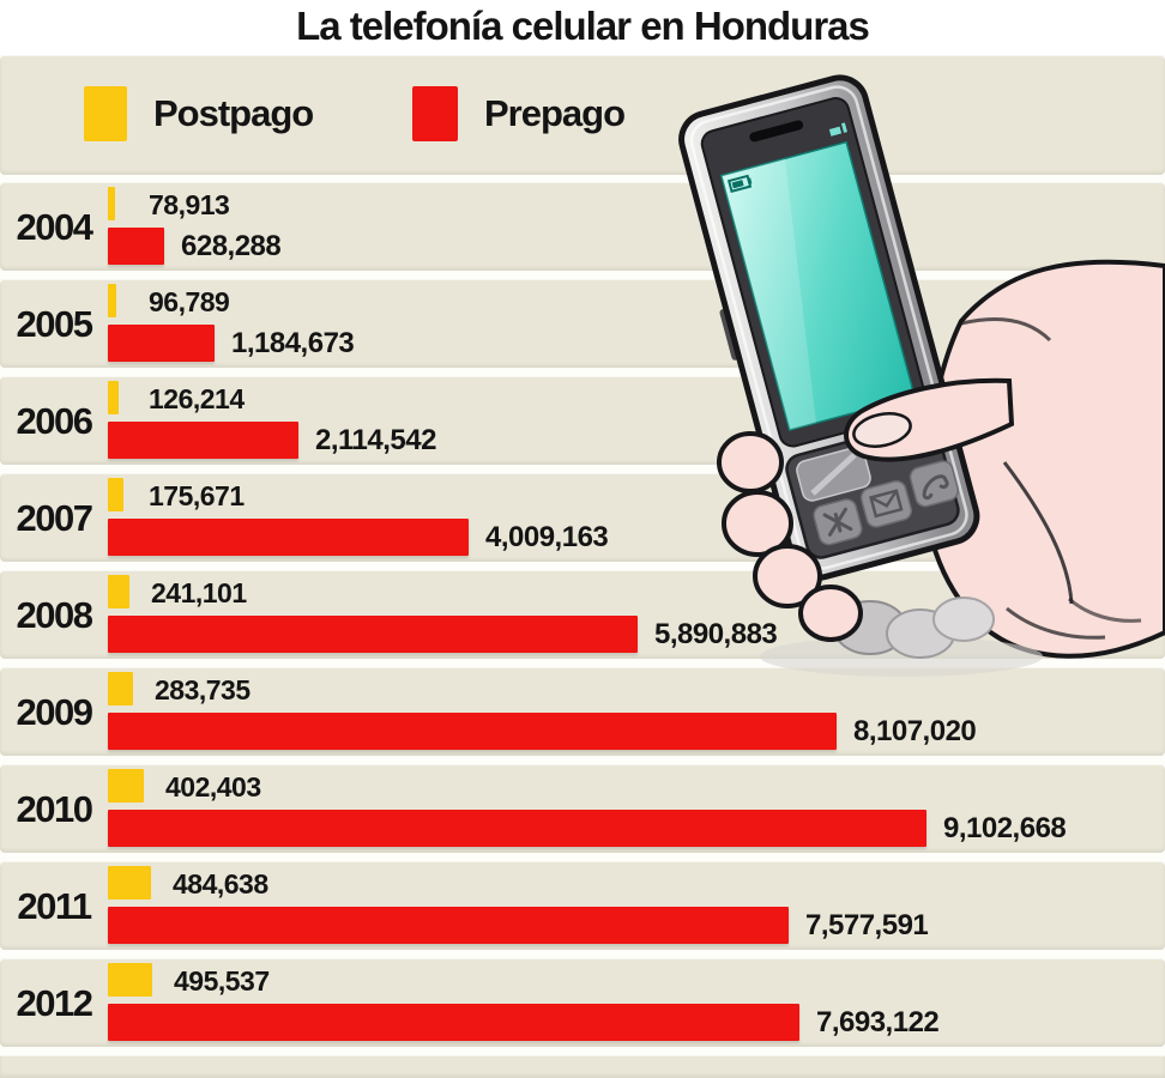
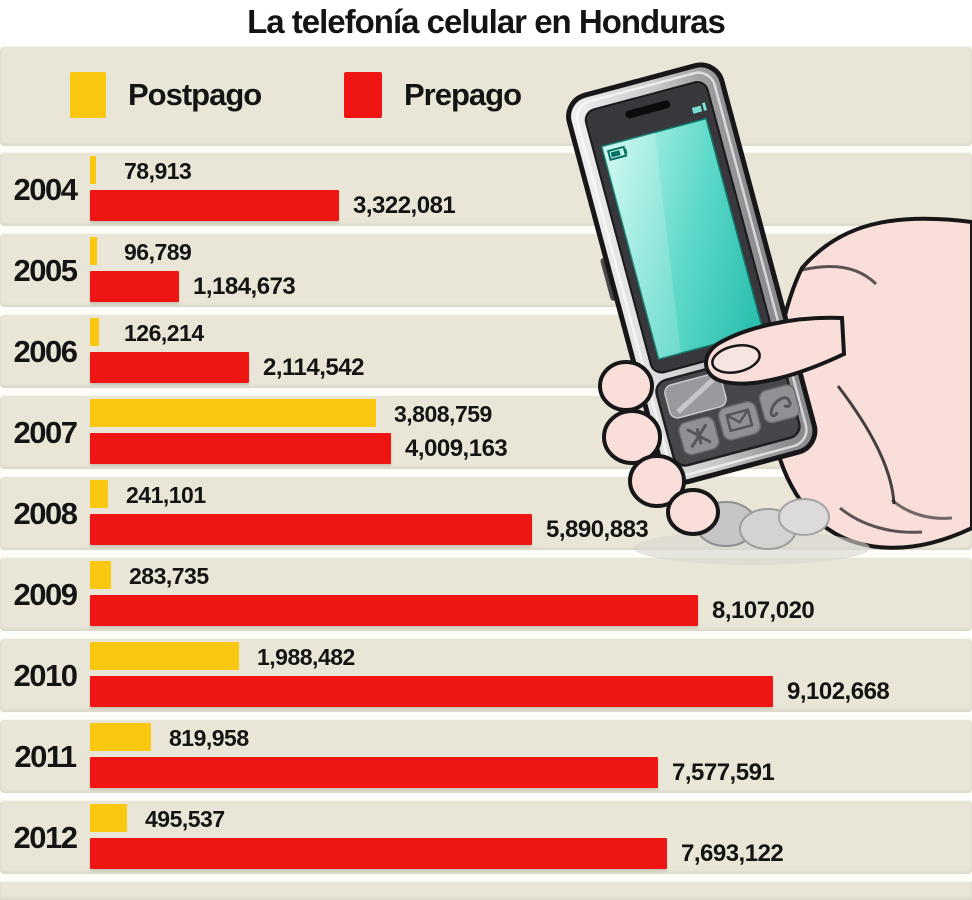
Prepago/2004: 628,288 -> 3,322,081
Postpago/2007: 175,671 -> 3,808,759
Postpago/2010: 402,403 -> 1,988,482
Postpago/2011: 484,638 -> 819,958
